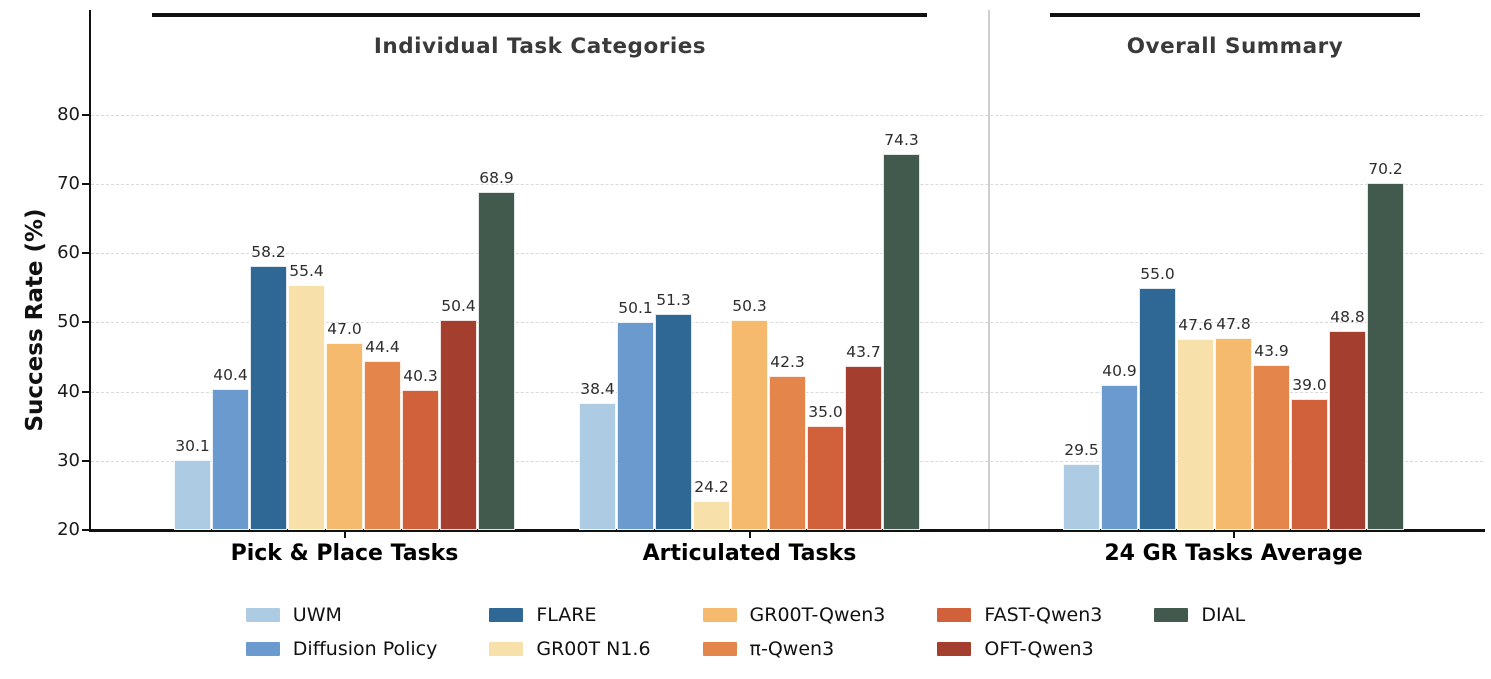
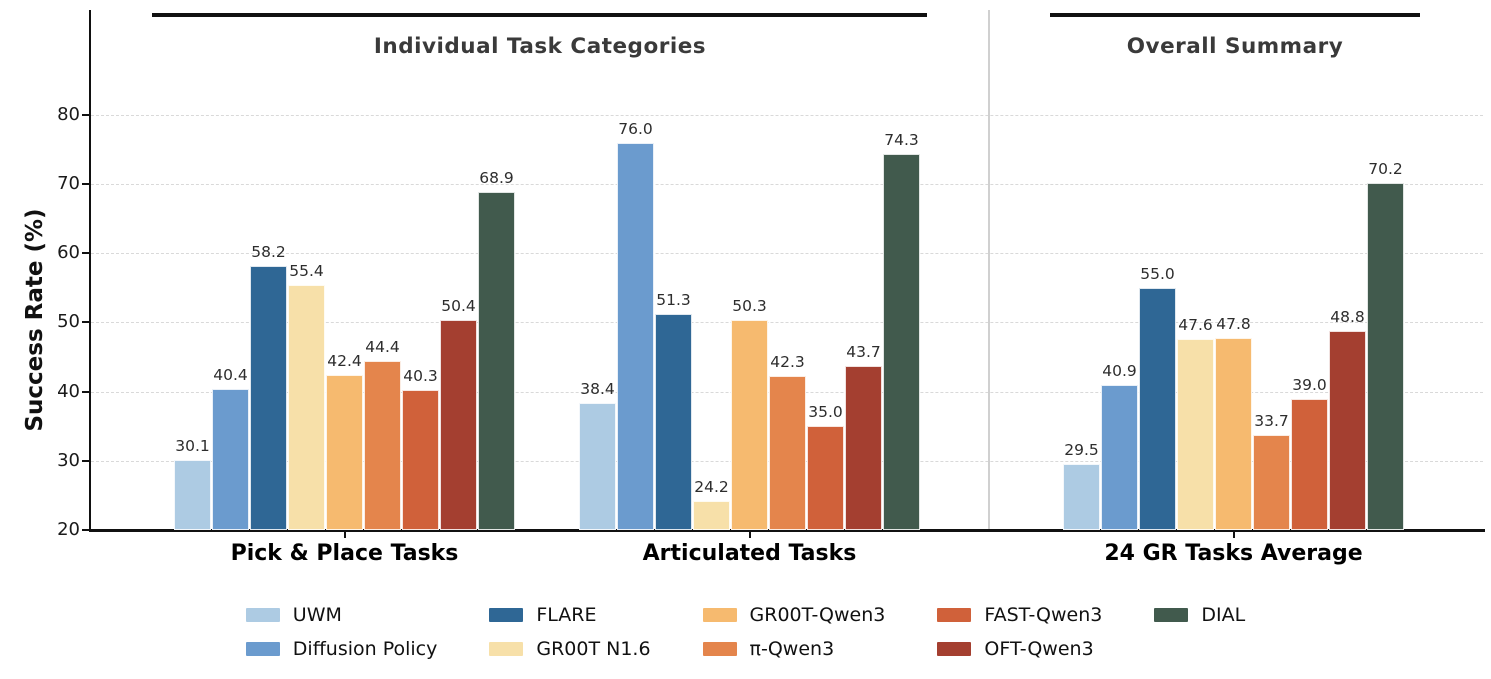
GR00T-Qwen3/Pick & Place Tasks: 47.0 -> 42.4
Diffusion Policy/Articulated Tasks: 50.1 -> 76.0
π-Qwen3/24 GR Tasks Average: 43.9 -> 33.7
